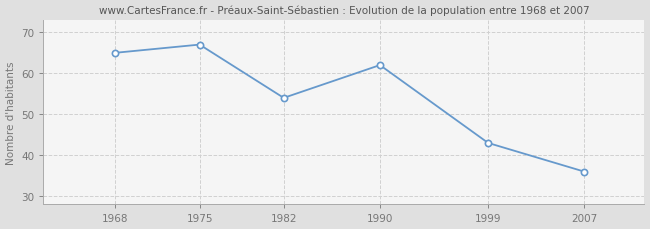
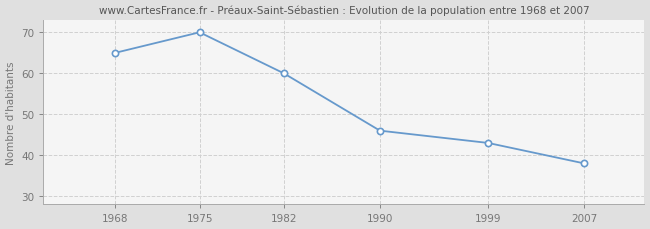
1975: 67 -> 70
1982: 54 -> 60
1990: 62 -> 46
2007: 36 -> 38
